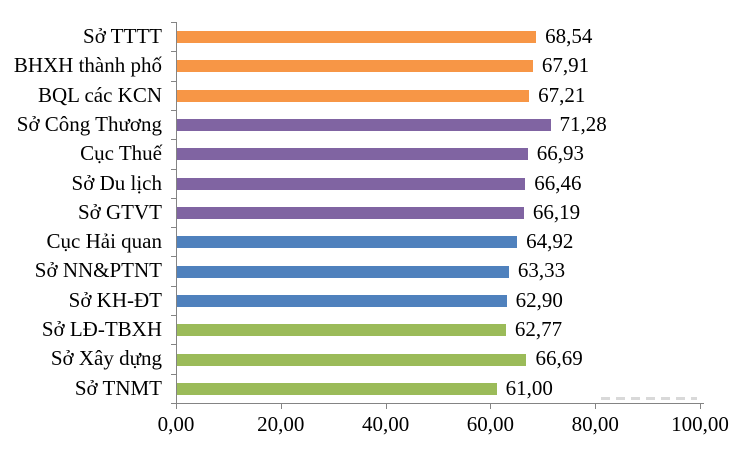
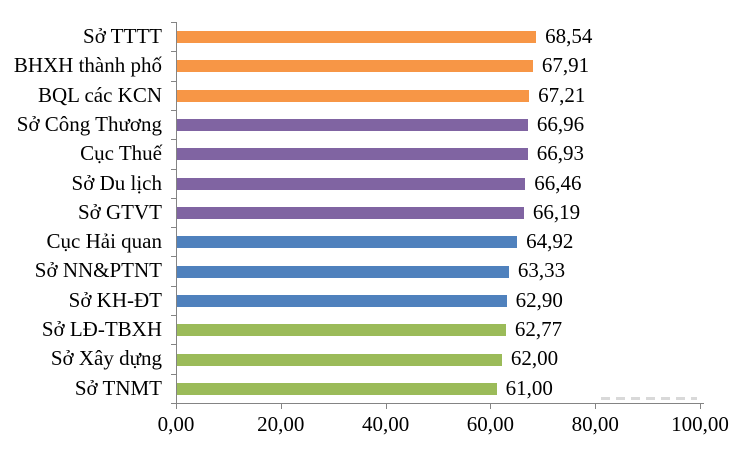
Sở Công Thương: 71,28 -> 66,96
Sở Xây dựng: 66,69 -> 62,00
